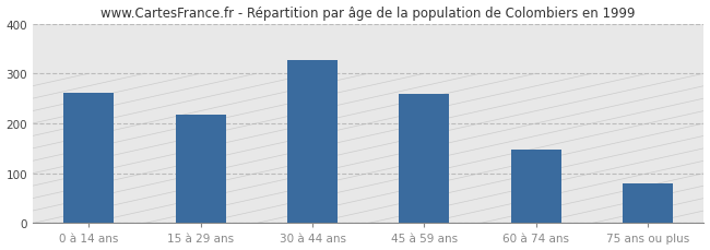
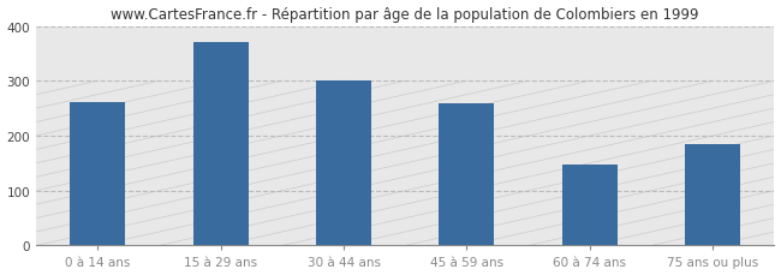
15 à 29 ans: 217 -> 370
30 à 44 ans: 327 -> 300
75 ans ou plus: 79 -> 185
